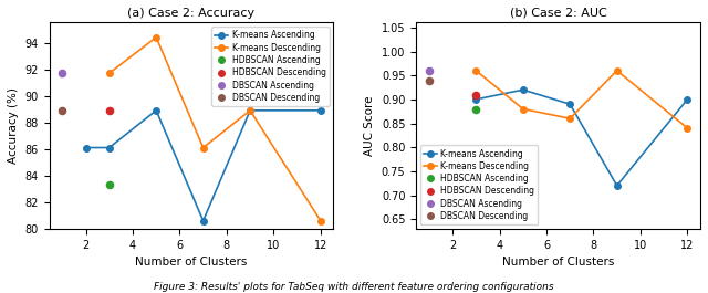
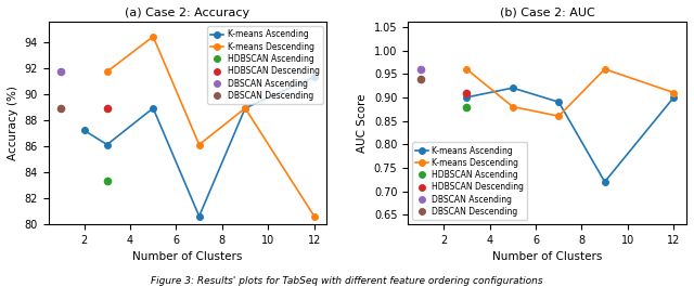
(a) Case 2: Accuracy/K-means Ascending/2: 86.1 -> 87.2
(a) Case 2: Accuracy/K-means Ascending/12: 88.9 -> 91.3
(b) Case 2: AUC/K-means Descending/12: 0.84 -> 0.91
